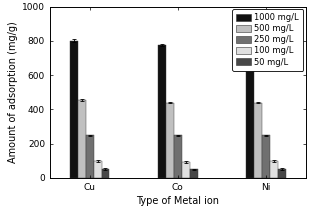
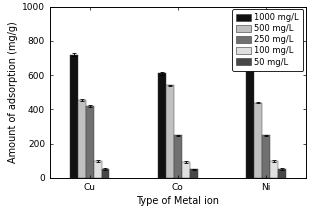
1000 mg/L/Cu: 800 -> 720
250 mg/L/Cu: 250 -> 420
1000 mg/L/Co: 780 -> 610
500 mg/L/Co: 440 -> 540
